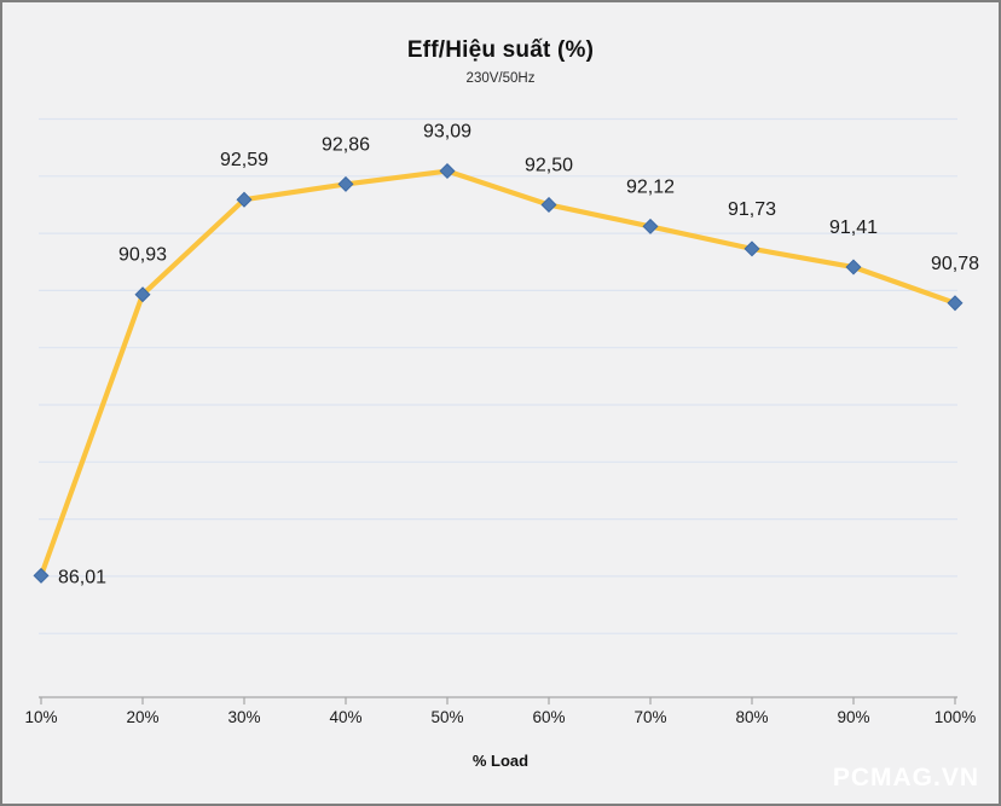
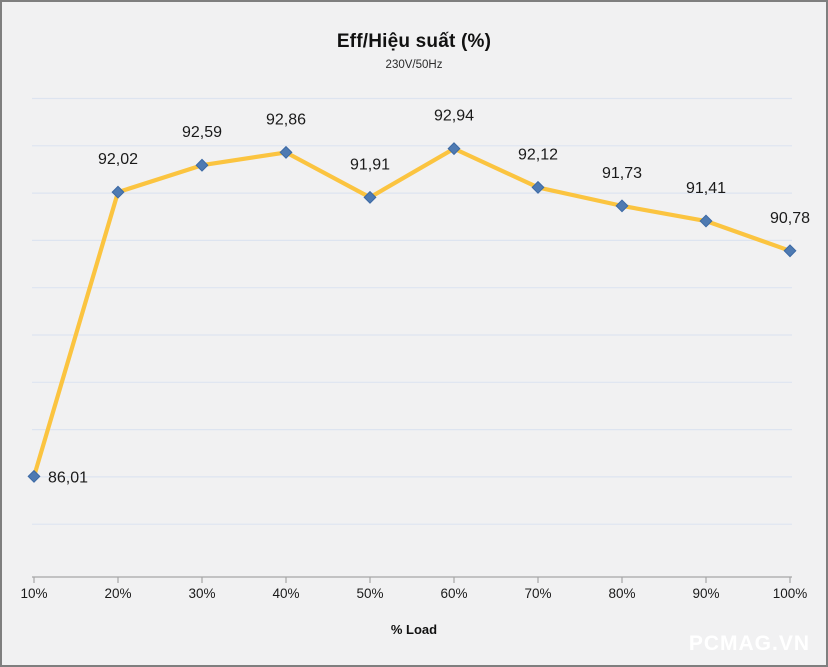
20%: 90,93 -> 92,02
50%: 93,09 -> 91,91
60%: 92,50 -> 92,94
